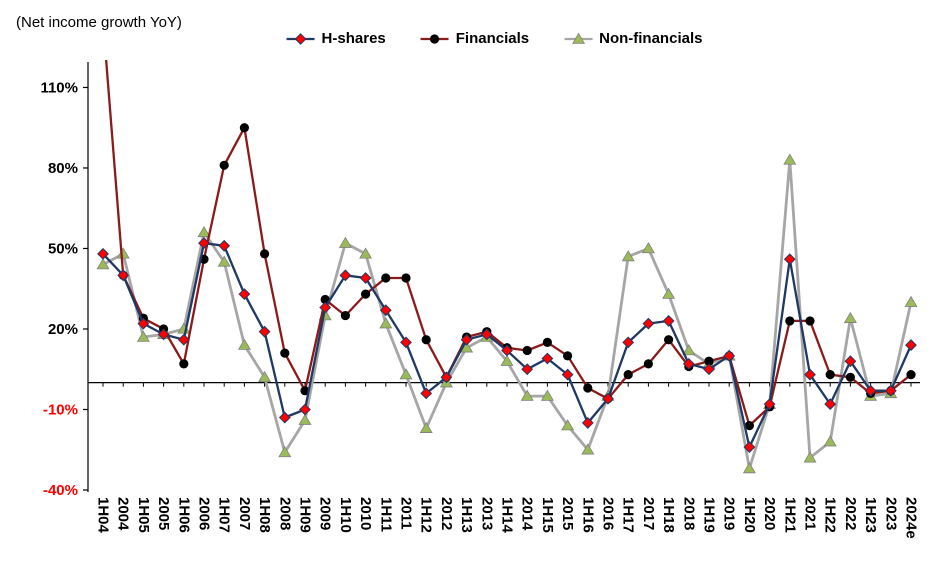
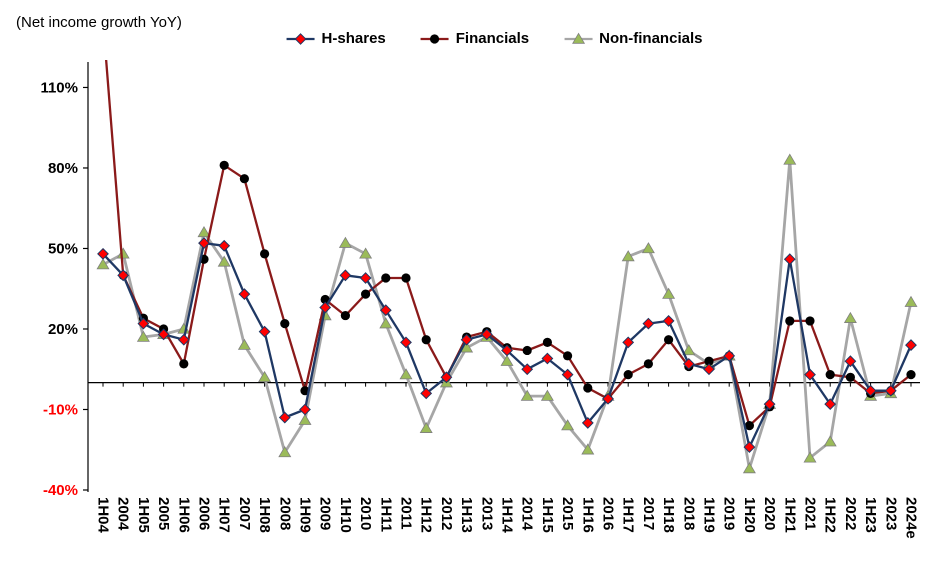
Financials/2007: 95% -> 76%
Financials/2008: 11% -> 22%
